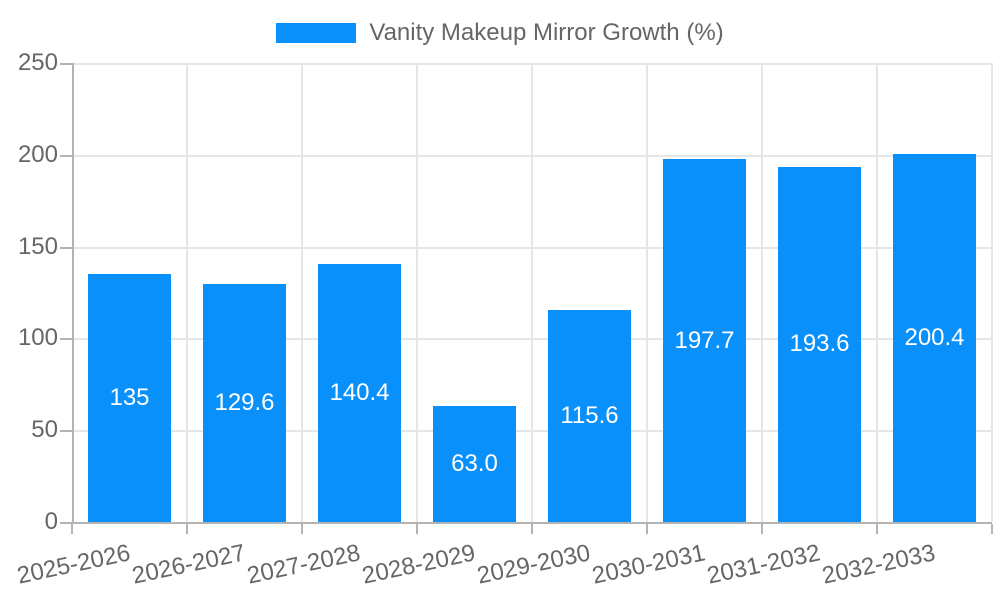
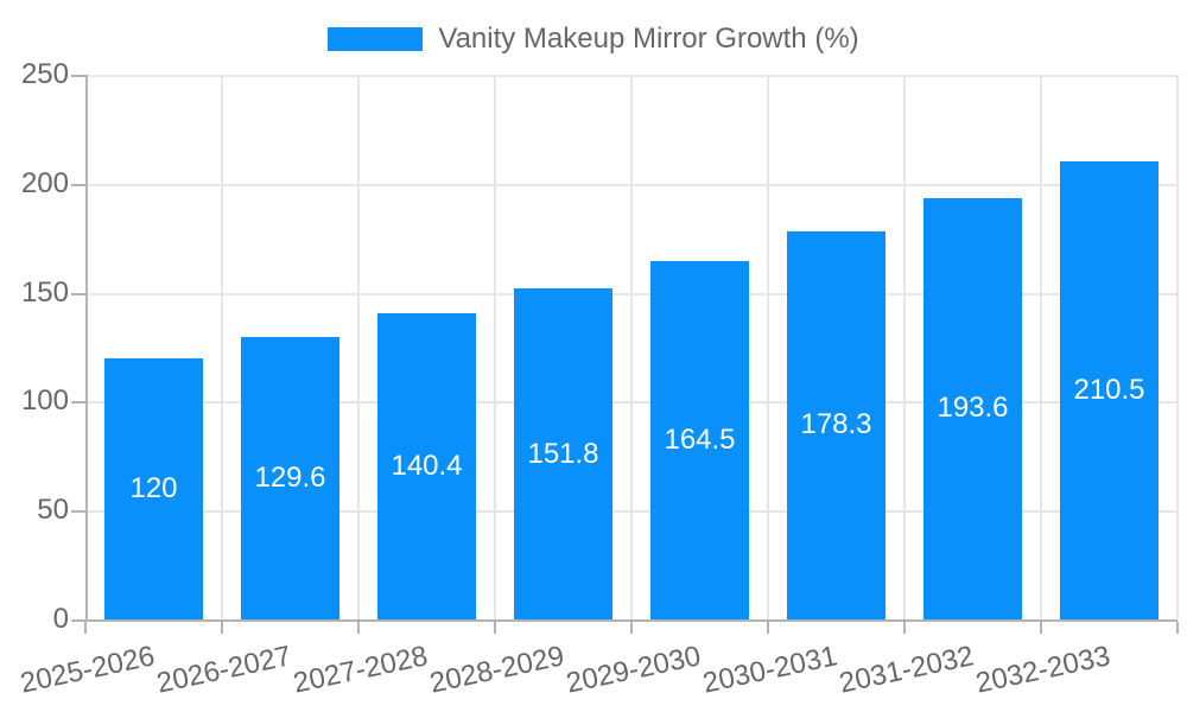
2025-2026: 135 -> 120
2028-2029: 63.0 -> 151.8
2029-2030: 115.6 -> 164.5
2030-2031: 197.7 -> 178.3
2032-2033: 200.4 -> 210.5
